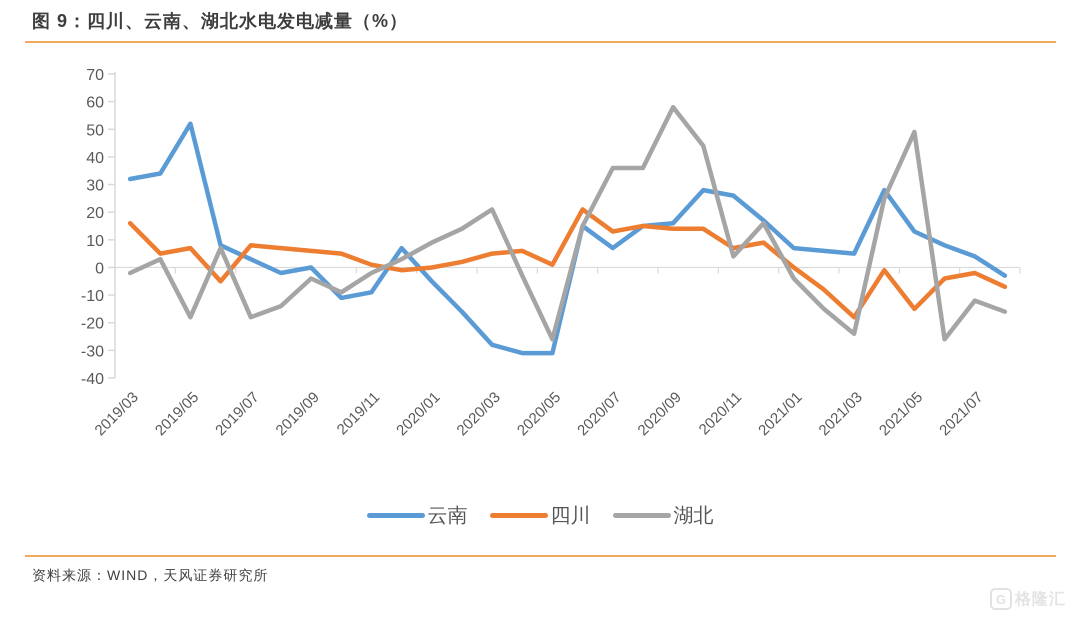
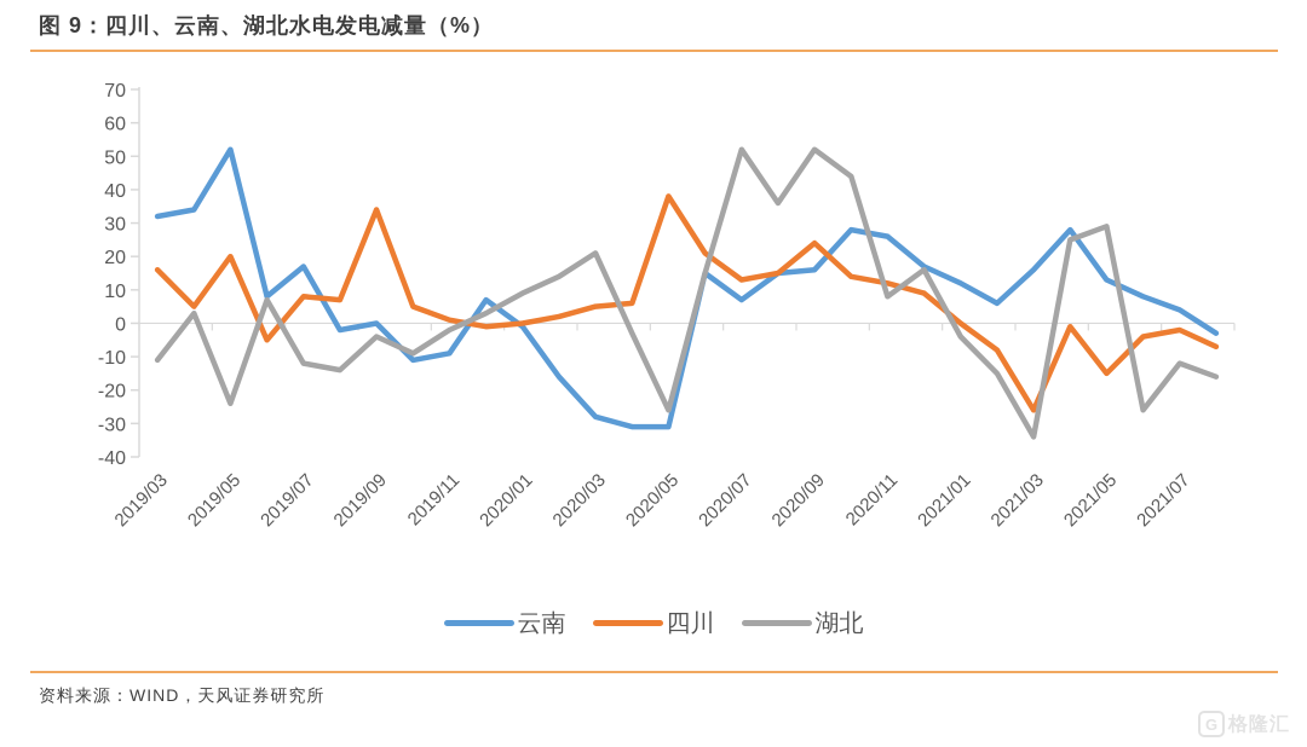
湖北/2019/03: -2 -> -11
四川/2019/05: 7 -> 20
湖北/2019/05: -18 -> -24
云南/2019/07: 3 -> 17
湖北/2019/07: -18 -> -12
四川/2019/09: 6 -> 34
云南/2020/01: -5 -> -1
四川/2020/05: 1 -> 38
湖北/2020/07: 36 -> 52
四川/2020/09: 14 -> 24
湖北/2020/09: 58 -> 52
四川/2020/11: 7 -> 12
湖北/2020/11: 4 -> 8
云南/2021/01: 7 -> 12
云南/2021/03: 5 -> 16
四川/2021/03: -18 -> -26
湖北/2021/03: -24 -> -34
湖北/2021/05: 49 -> 29
